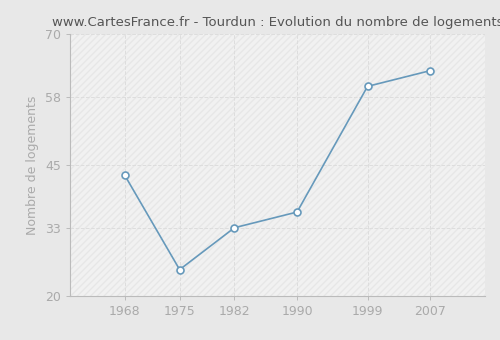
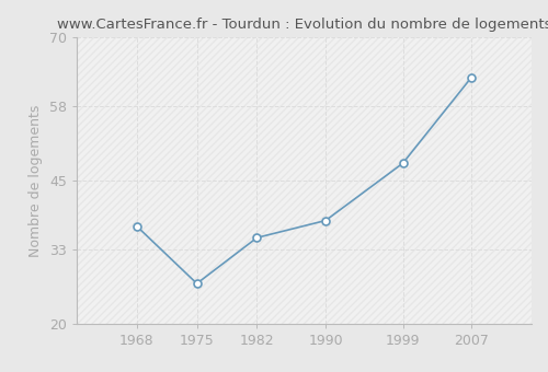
1968: 43 -> 37
1975: 25 -> 27
1982: 33 -> 35
1990: 36 -> 38
1999: 60 -> 48
